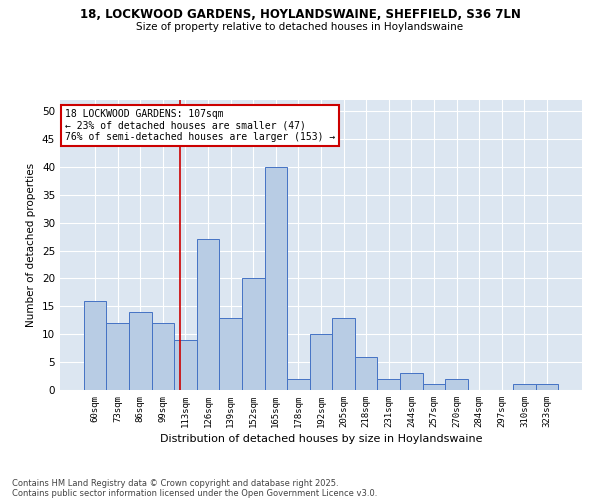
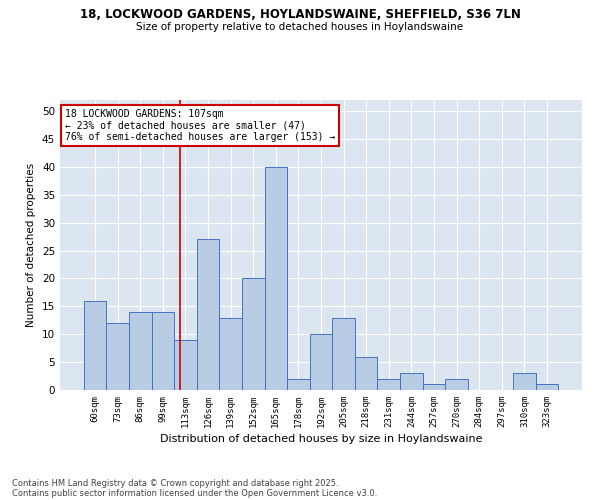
99sqm: 12 -> 14
310sqm: 1 -> 3
